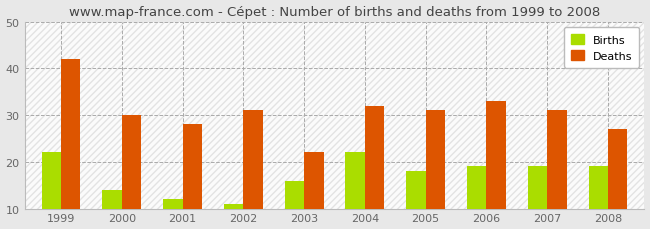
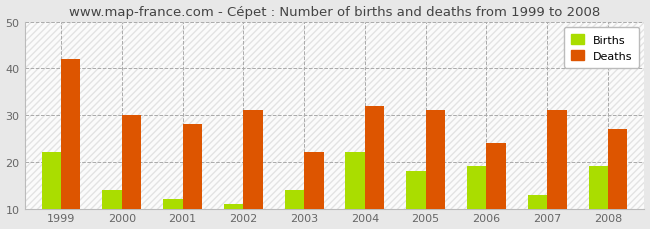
Births/2003: 16 -> 14
Deaths/2006: 33 -> 24
Births/2007: 19 -> 13
